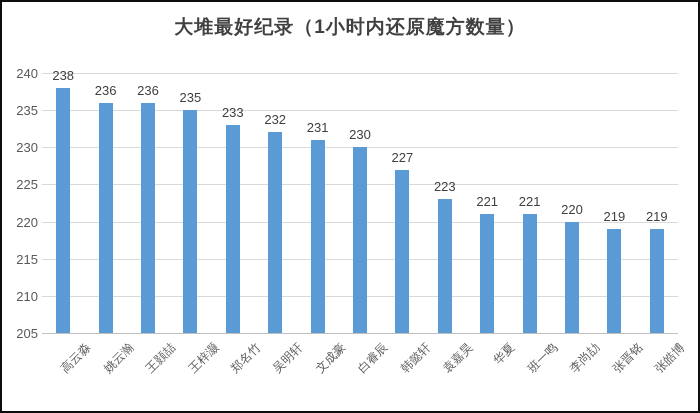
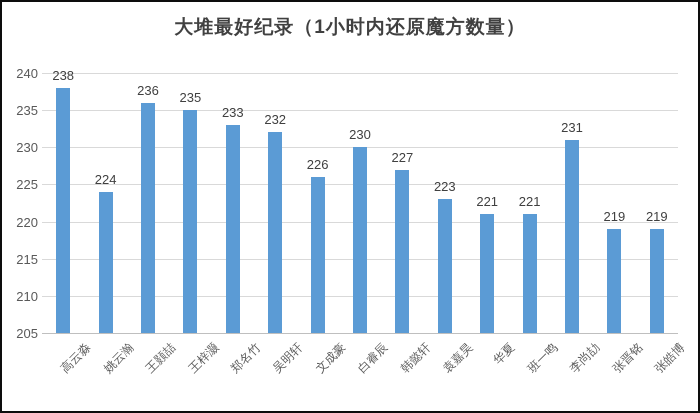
姚云瀚: 236 -> 224
文成豪: 231 -> 226
李尚劼: 220 -> 231
